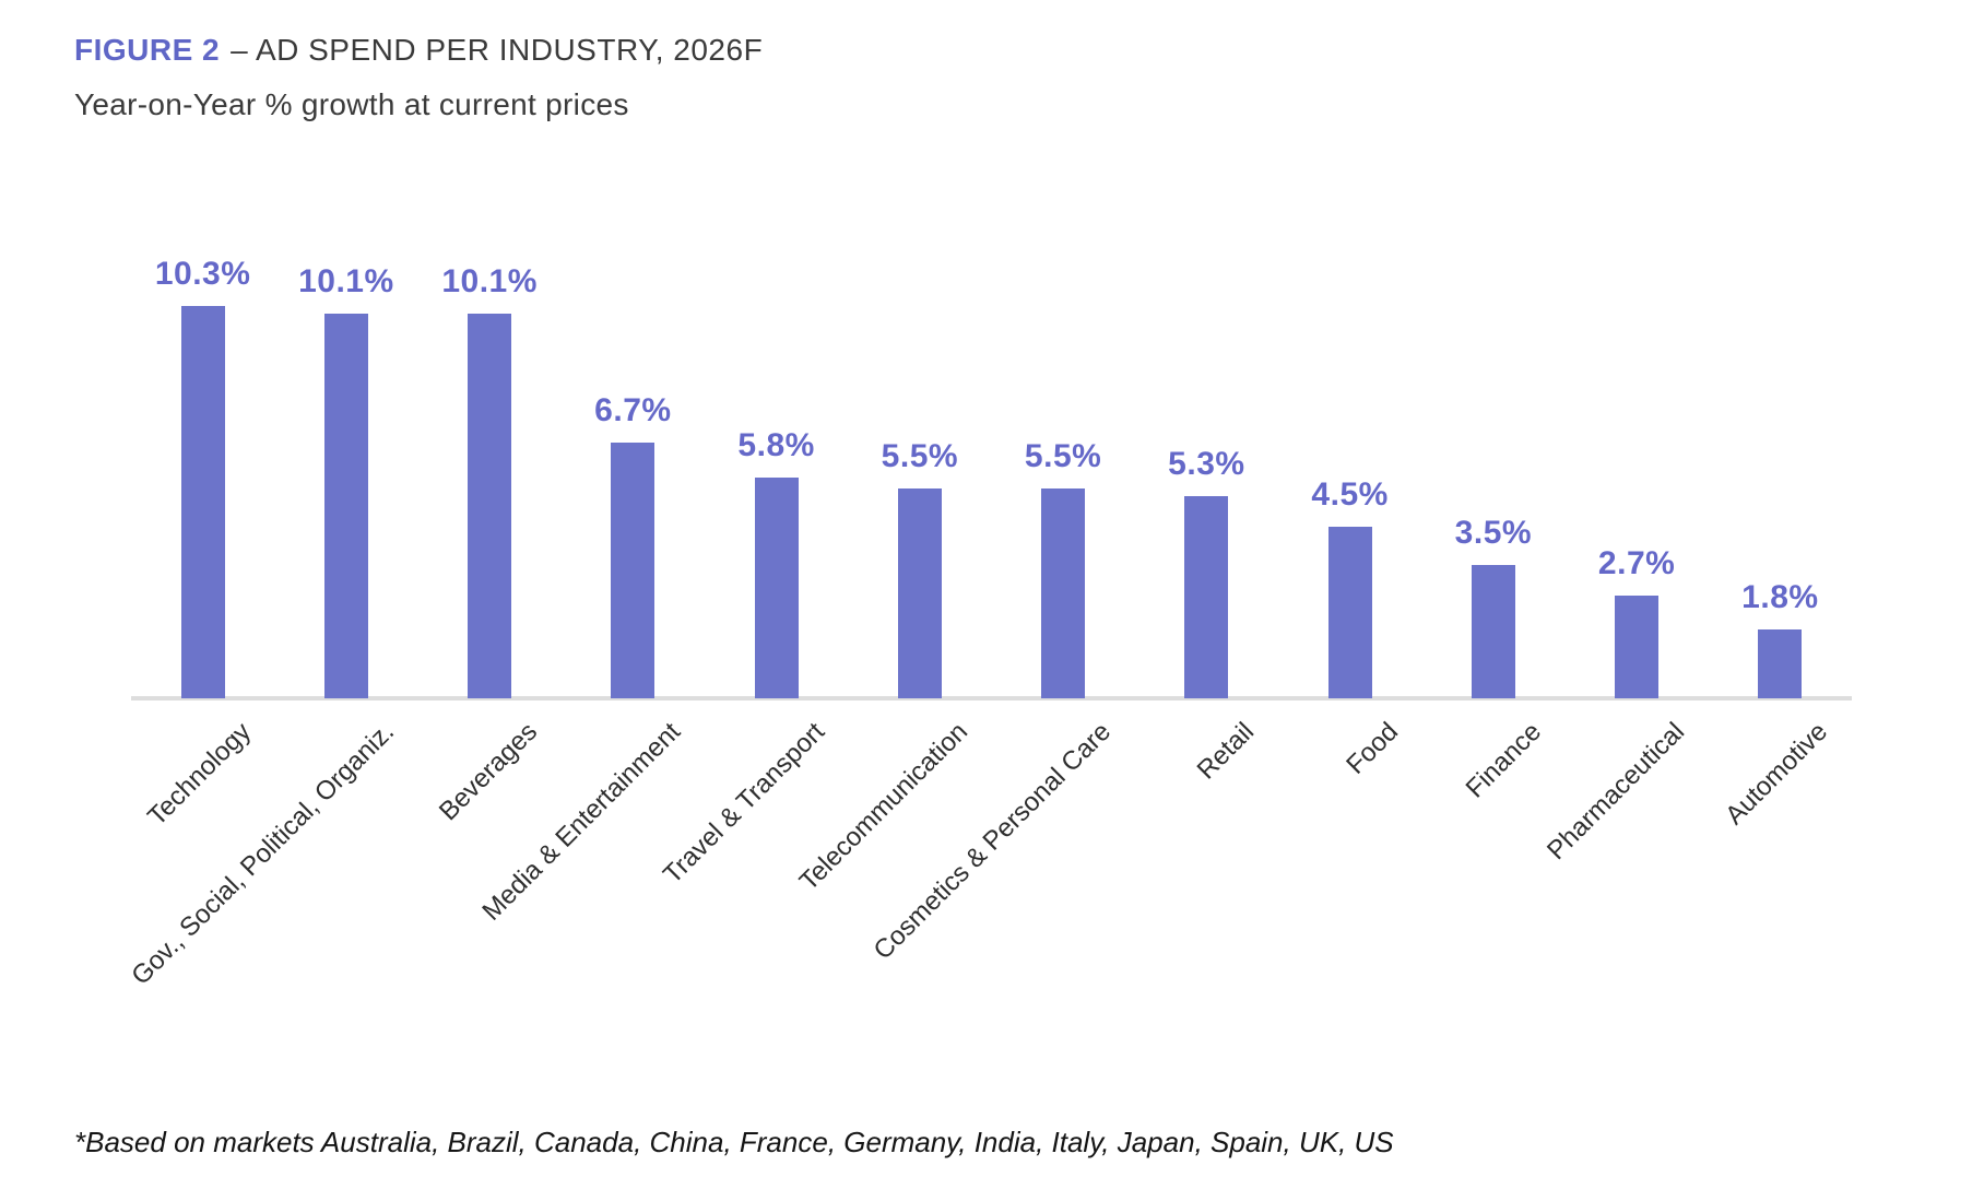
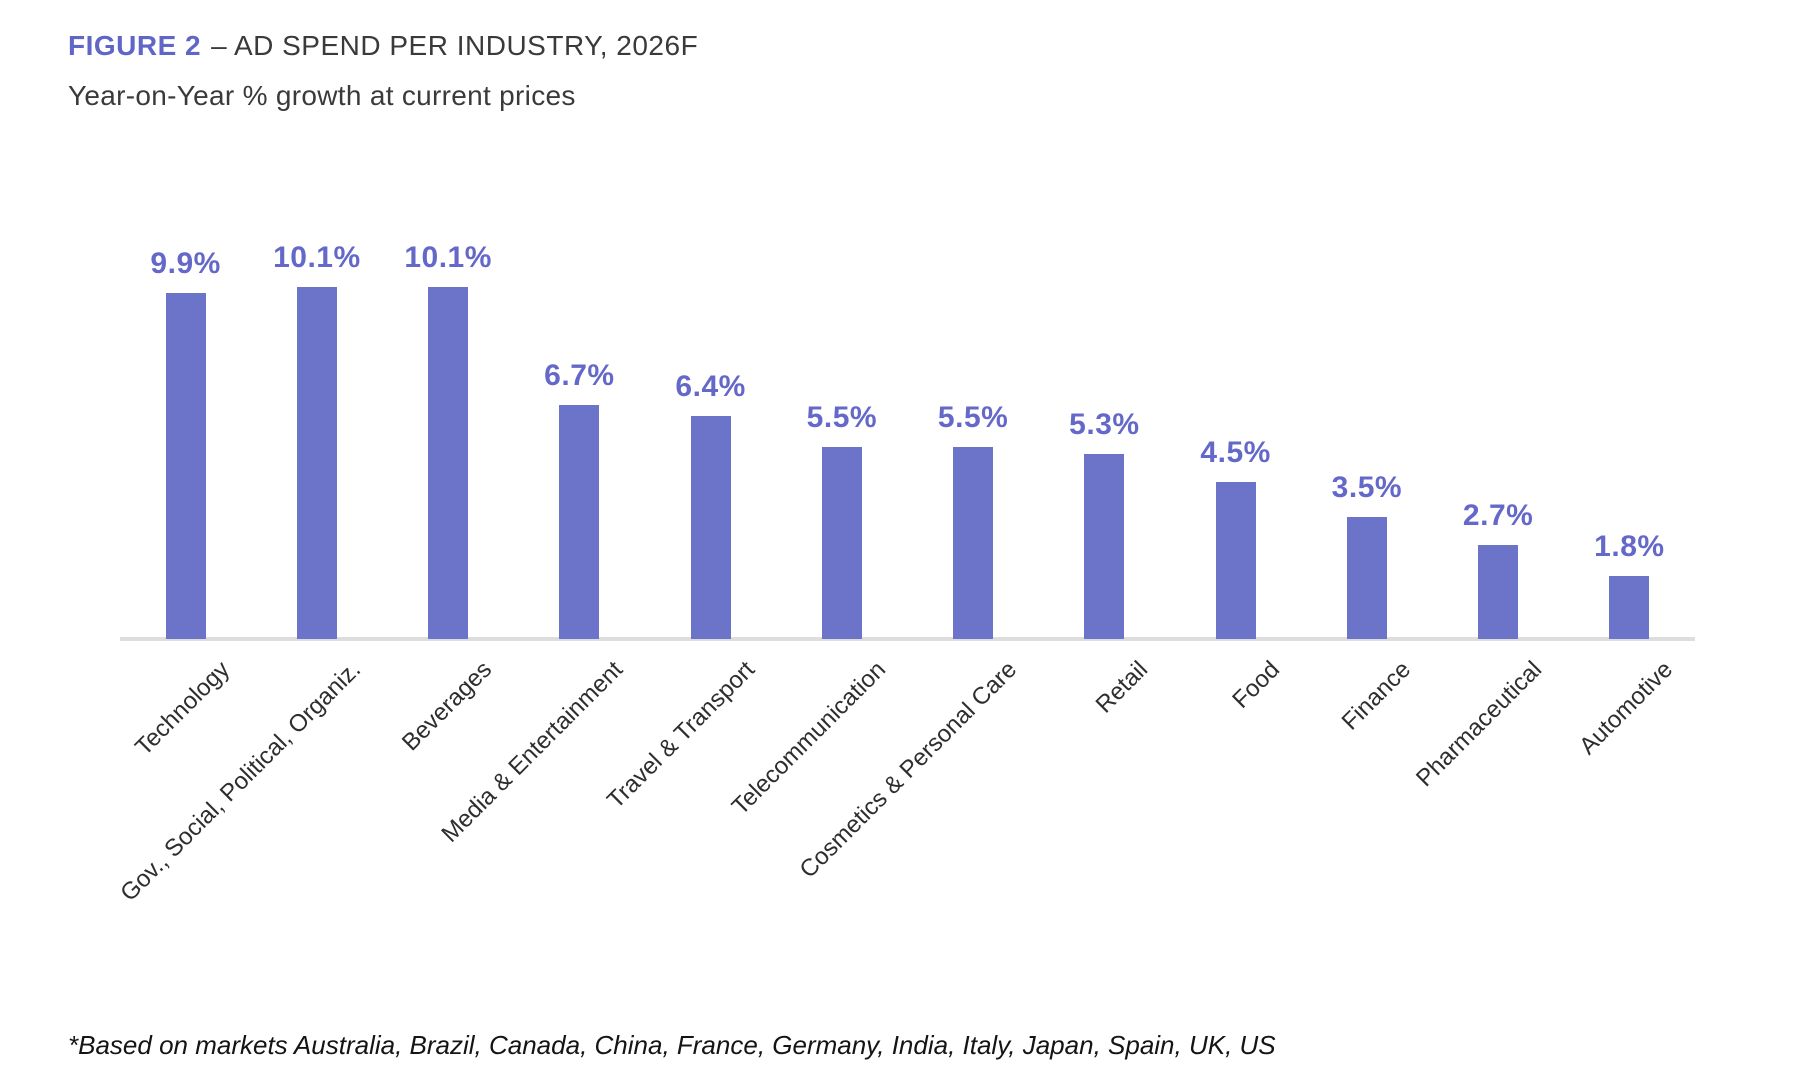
Technology: 10.3% -> 9.9%
Travel & Transport: 5.8% -> 6.4%
